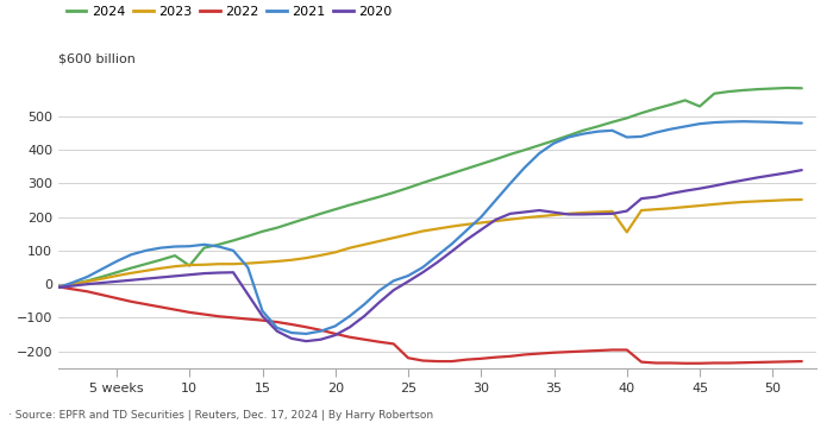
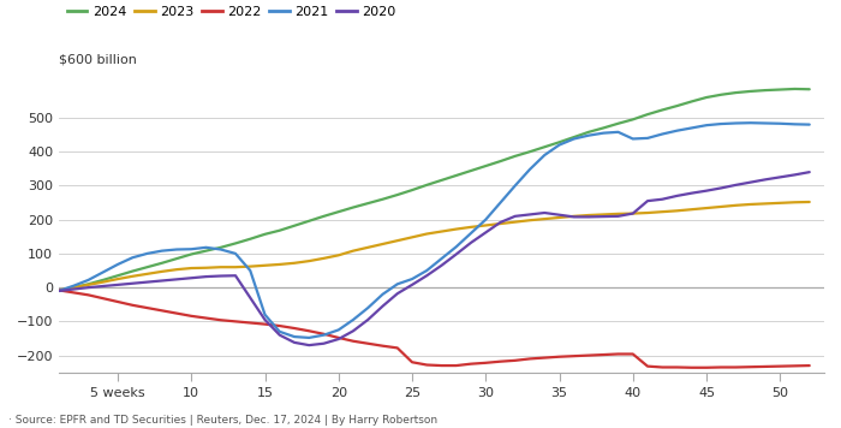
2024/10: 55 -> 98
2023/40: 155 -> 218
2024/45: 530 -> 560
